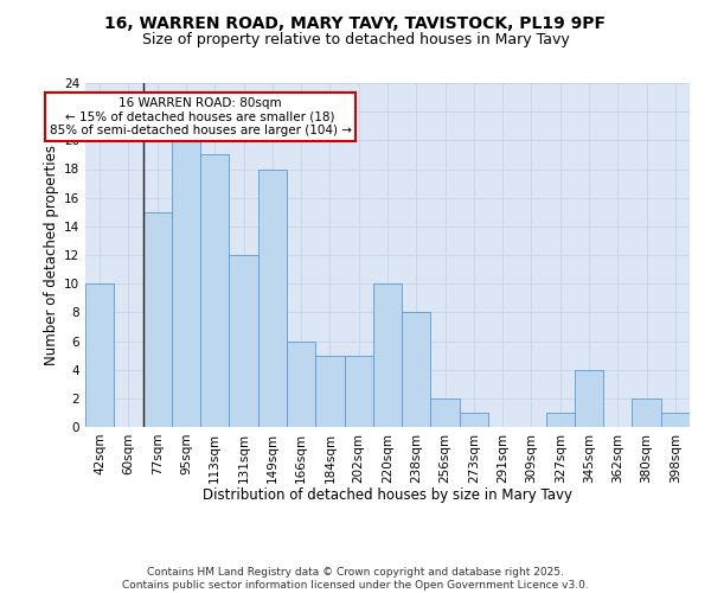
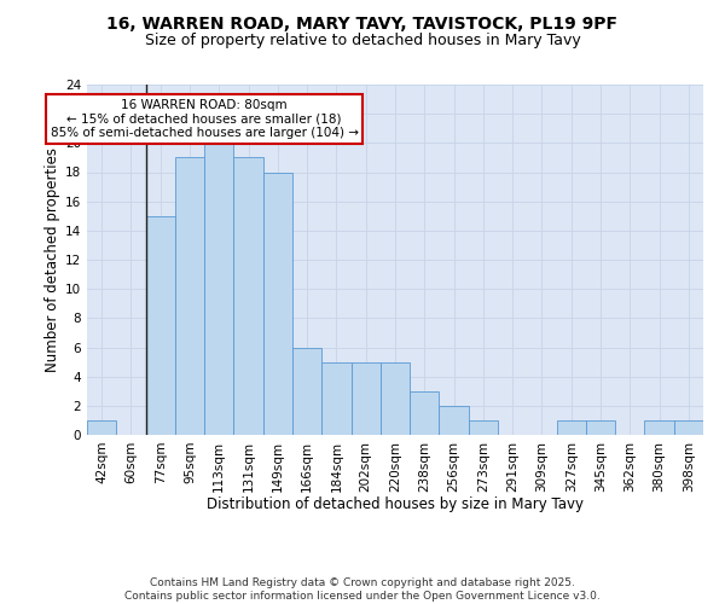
42sqm: 10 -> 1
95sqm: 20 -> 19
113sqm: 19 -> 20
131sqm: 12 -> 19
220sqm: 10 -> 5
238sqm: 8 -> 3
345sqm: 4 -> 1
380sqm: 2 -> 1
